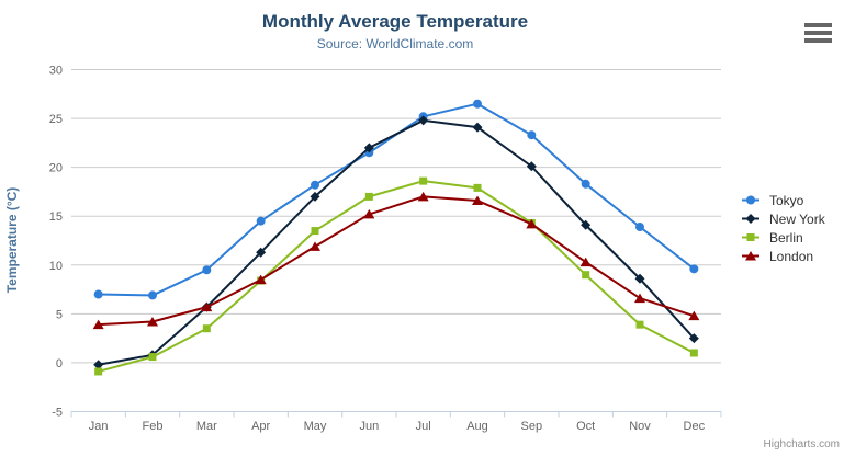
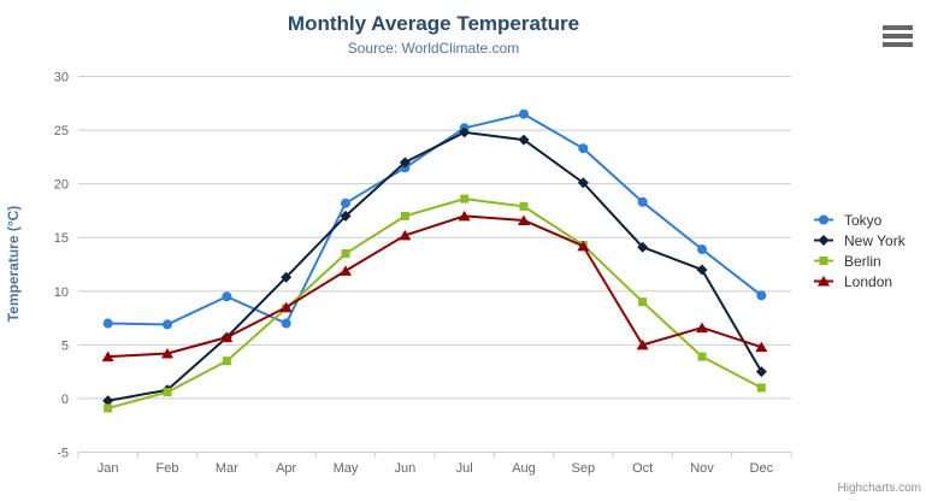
Tokyo/Apr: 14 -> 7
London/Oct: 10 -> 5
New York/Nov: 9 -> 12
